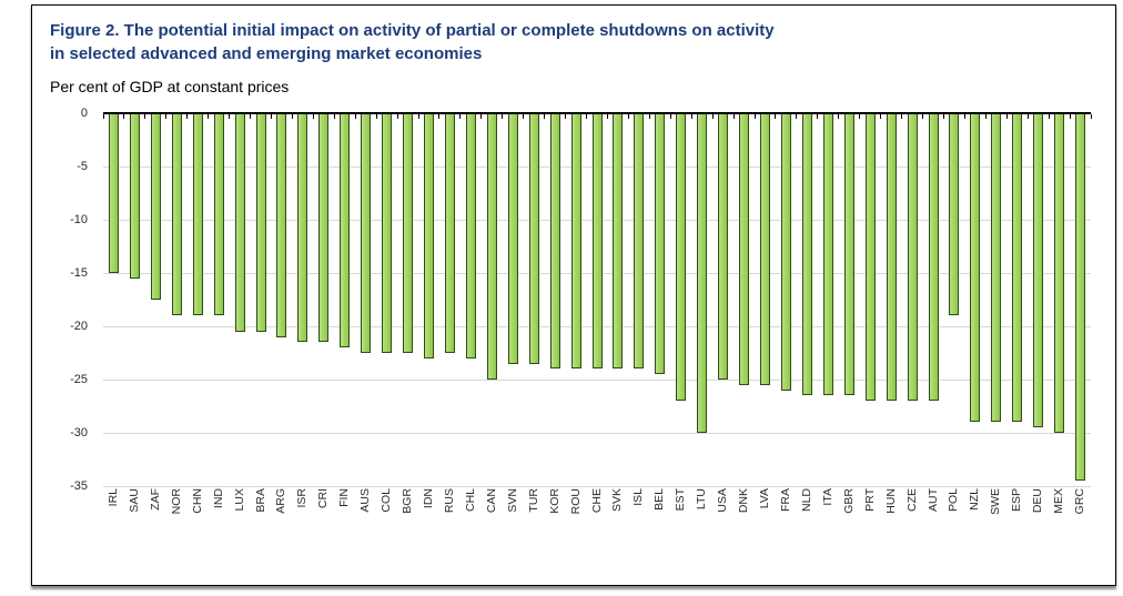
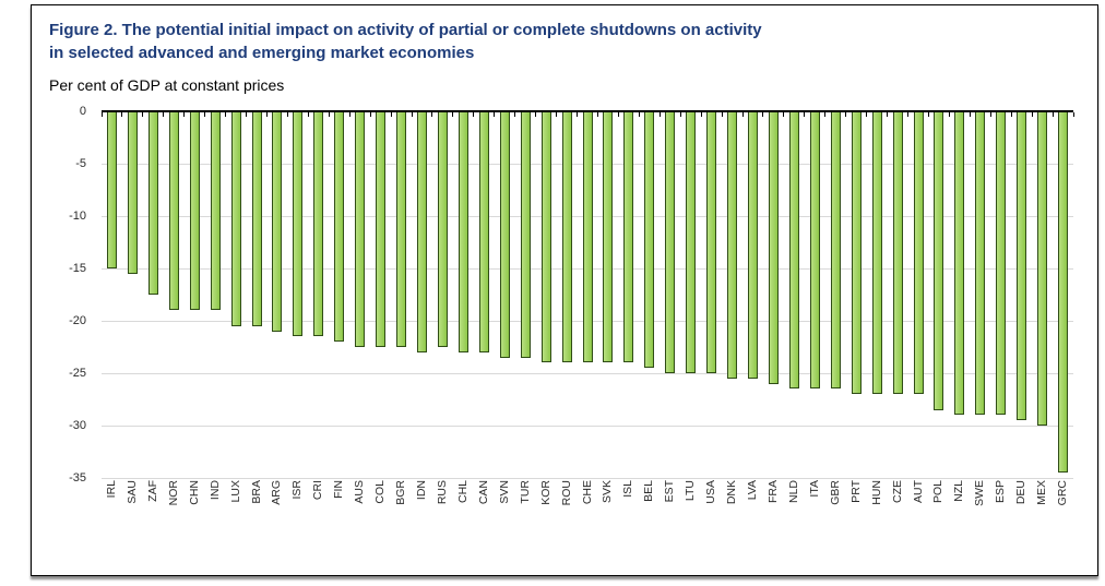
CAN: -25 -> -23
EST: -27 -> -25
LTU: -30 -> -25
POL: -19 -> -28
